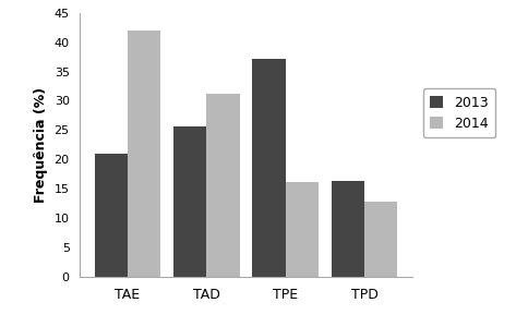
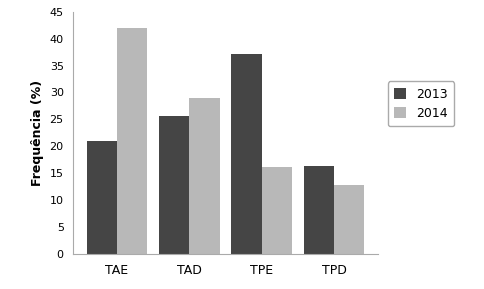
2014/TAD: 31.2 -> 29.0
